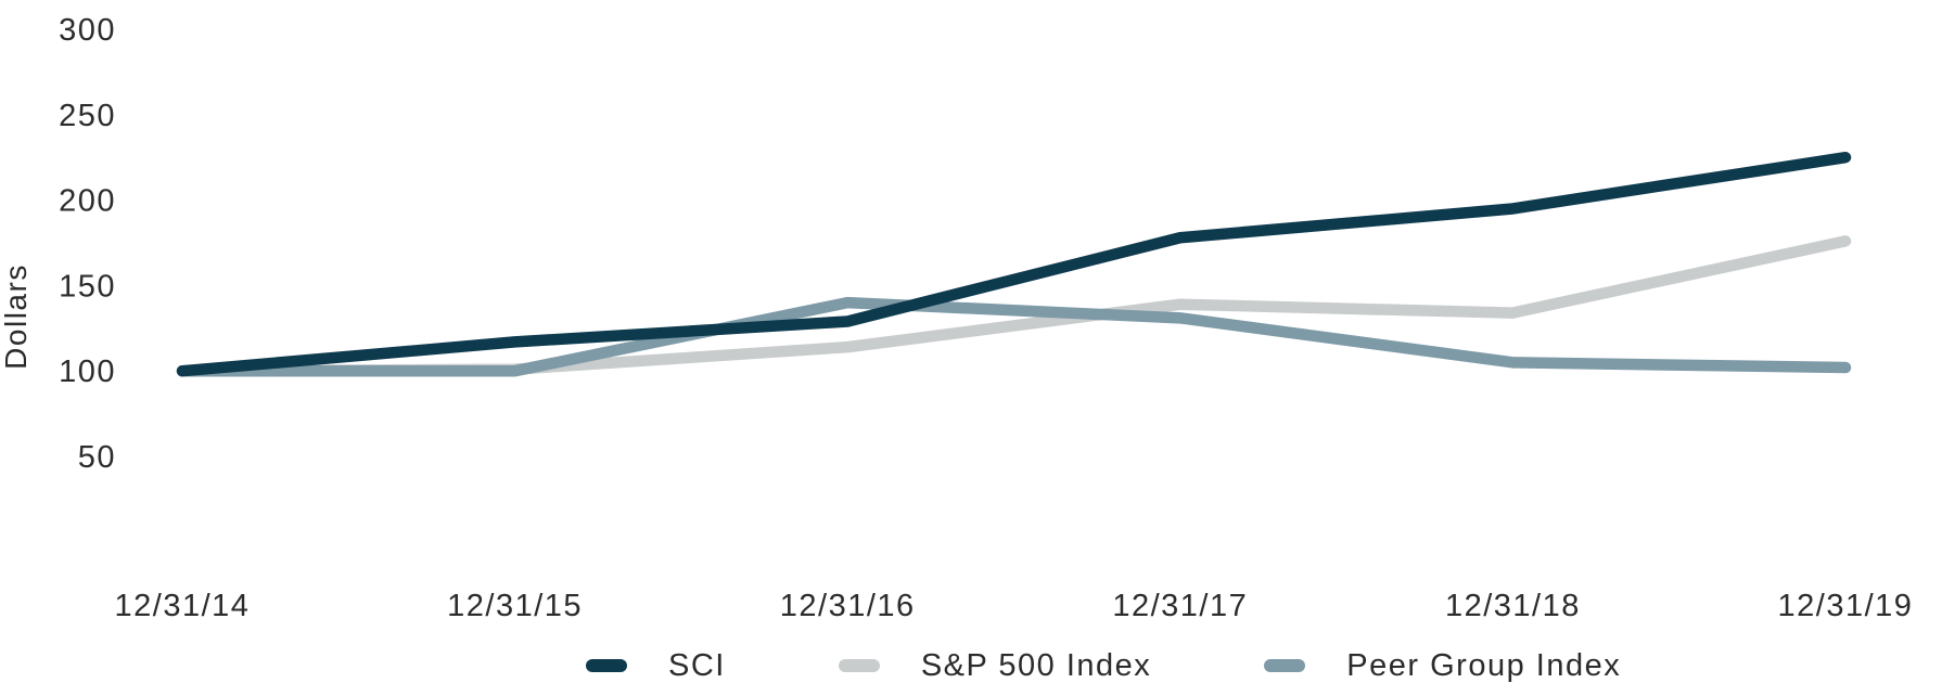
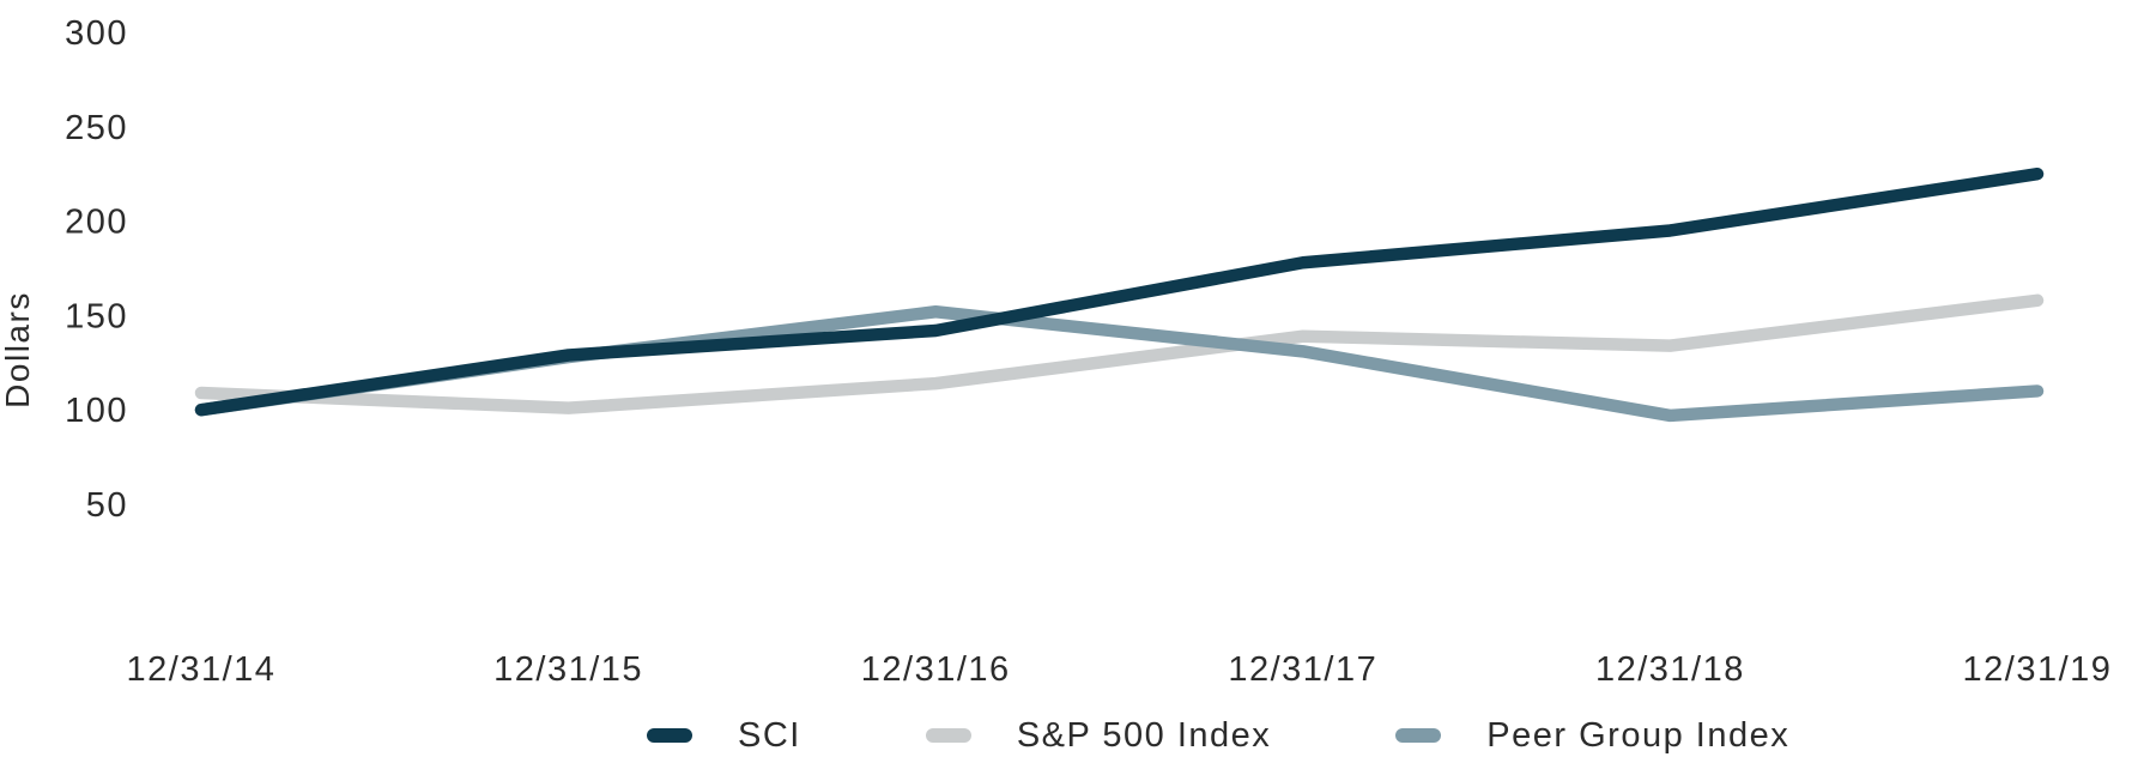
S&P 500 Index/12/31/14: 100 -> 109
SCI/12/31/15: 117 -> 129
Peer Group Index/12/31/15: 100 -> 128
SCI/12/31/16: 129 -> 142
Peer Group Index/12/31/16: 140 -> 152
Peer Group Index/12/31/18: 105 -> 97
S&P 500 Index/12/31/19: 176 -> 158
Peer Group Index/12/31/19: 102 -> 110
